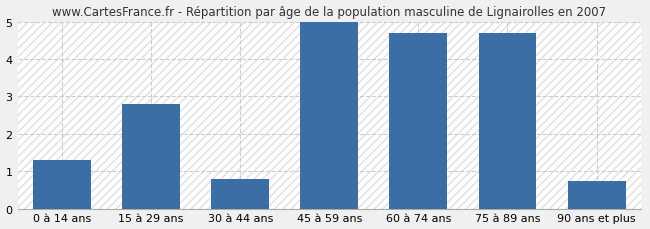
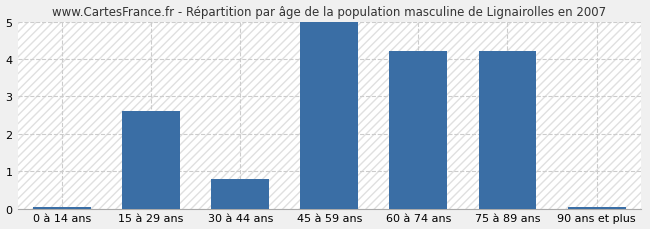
0 à 14 ans: 1.30 -> 0.05
15 à 29 ans: 2.80 -> 2.60
60 à 74 ans: 4.70 -> 4.20
75 à 89 ans: 4.70 -> 4.20
90 ans et plus: 0.75 -> 0.05
